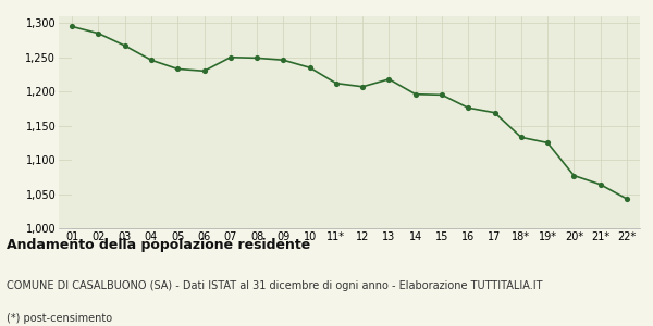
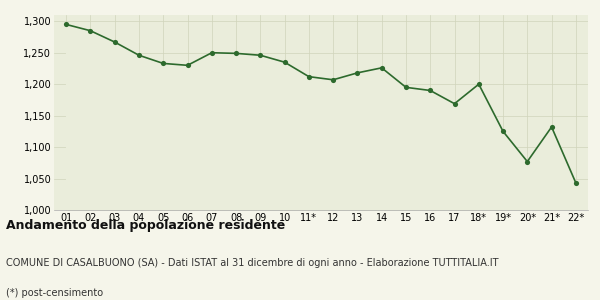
14: 1,196 -> 1,226
16: 1,176 -> 1,190
18*: 1,133 -> 1,200
21*: 1,064 -> 1,132
